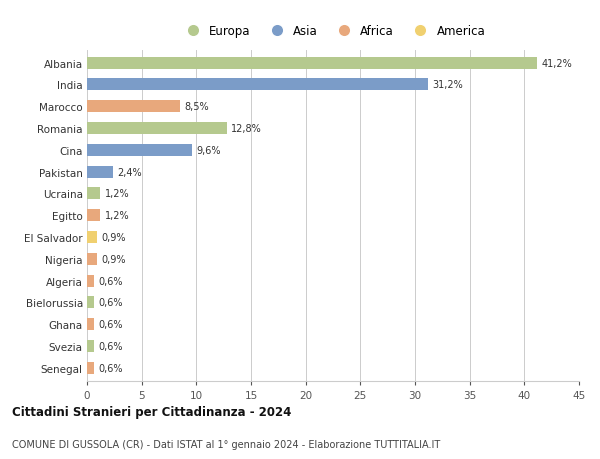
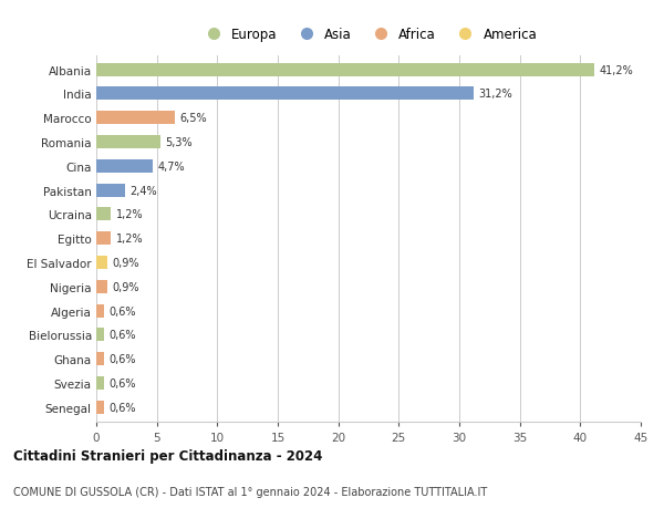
Marocco: 8,5% -> 6,5%
Romania: 12,8% -> 5,3%
Cina: 9,6% -> 4,7%
